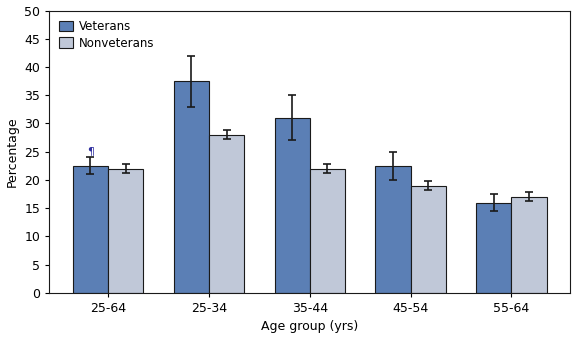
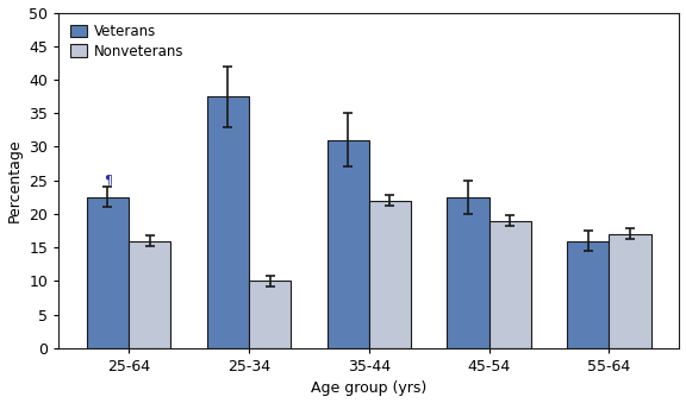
Nonveterans/25-64: 22 -> 16
Nonveterans/25-34: 28 -> 10
